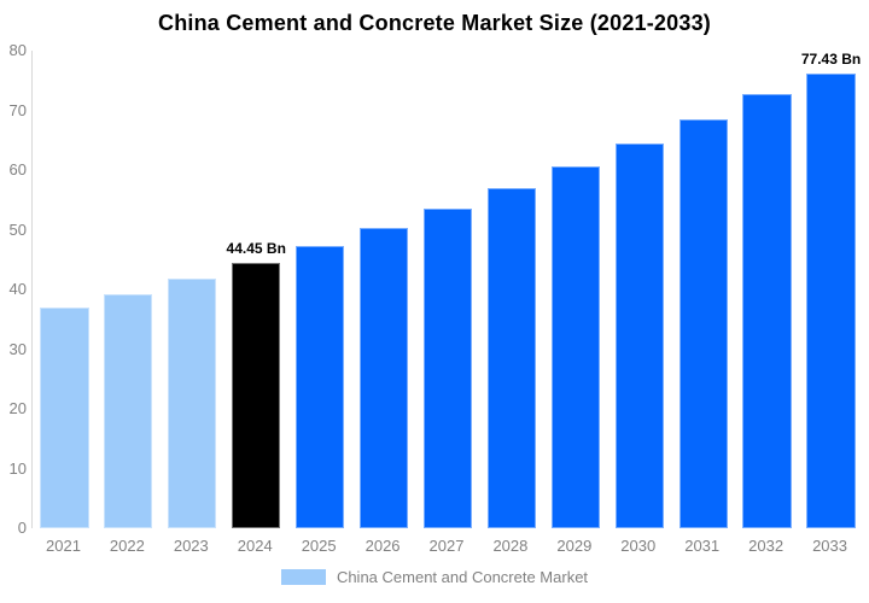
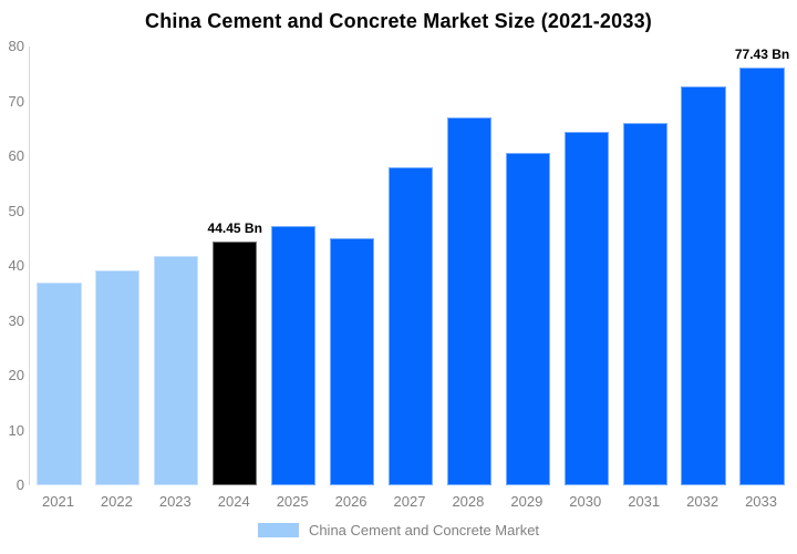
2026: 50 -> 45
2027: 53 -> 58
2028: 57 -> 67
2031: 68 -> 66
